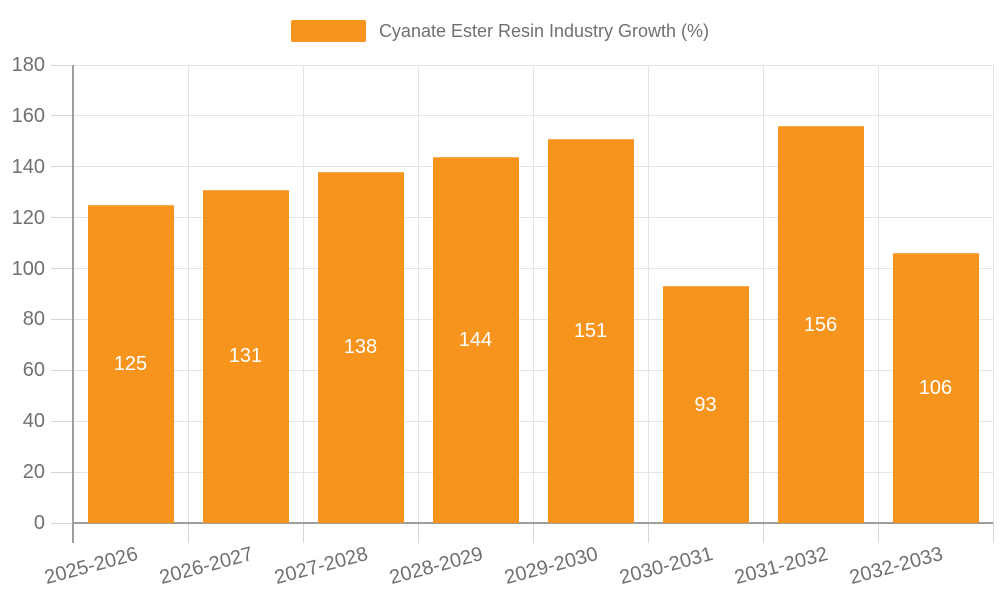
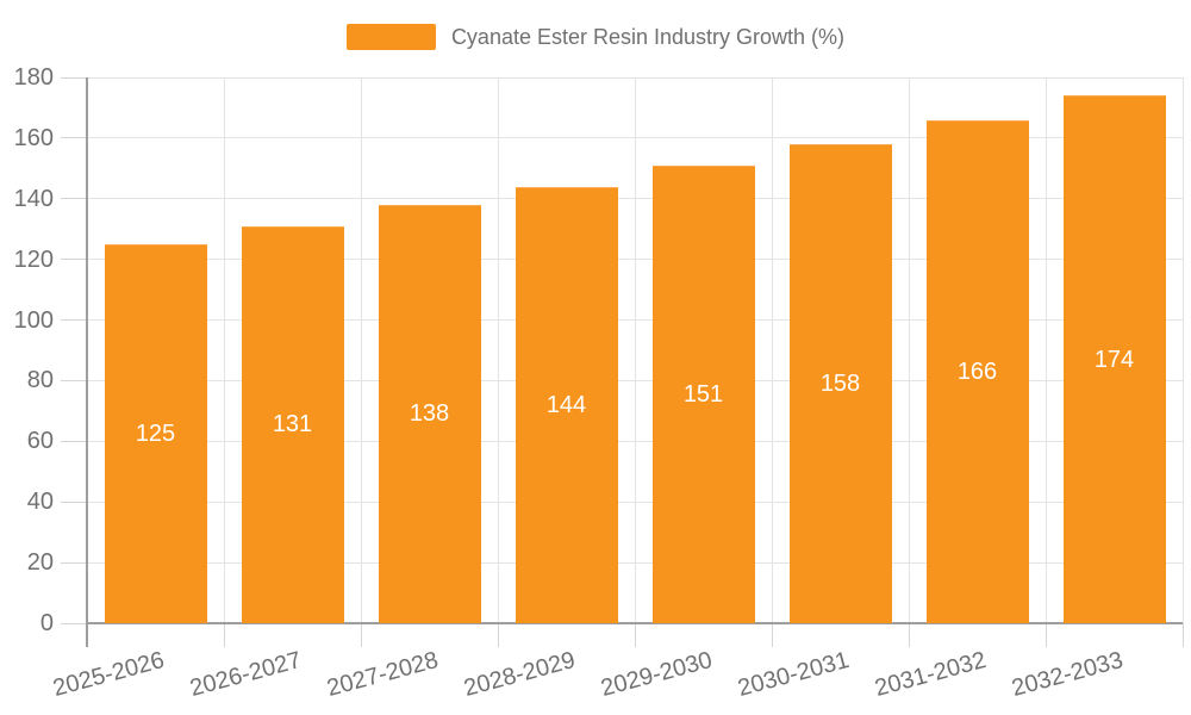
2030-2031: 93 -> 158
2031-2032: 156 -> 166
2032-2033: 106 -> 174
